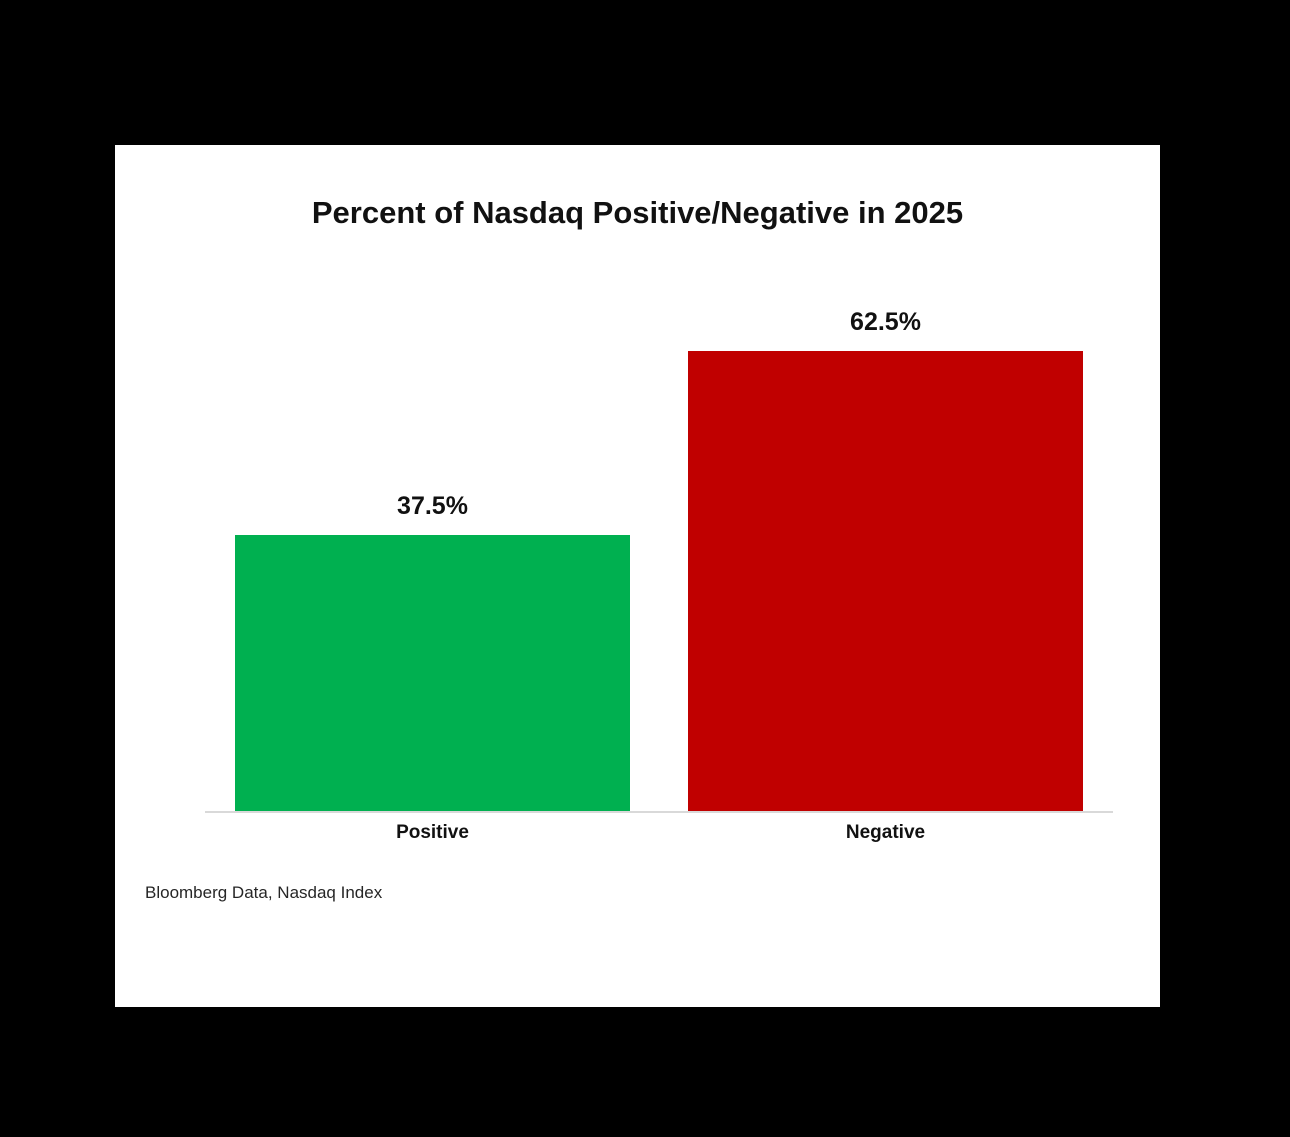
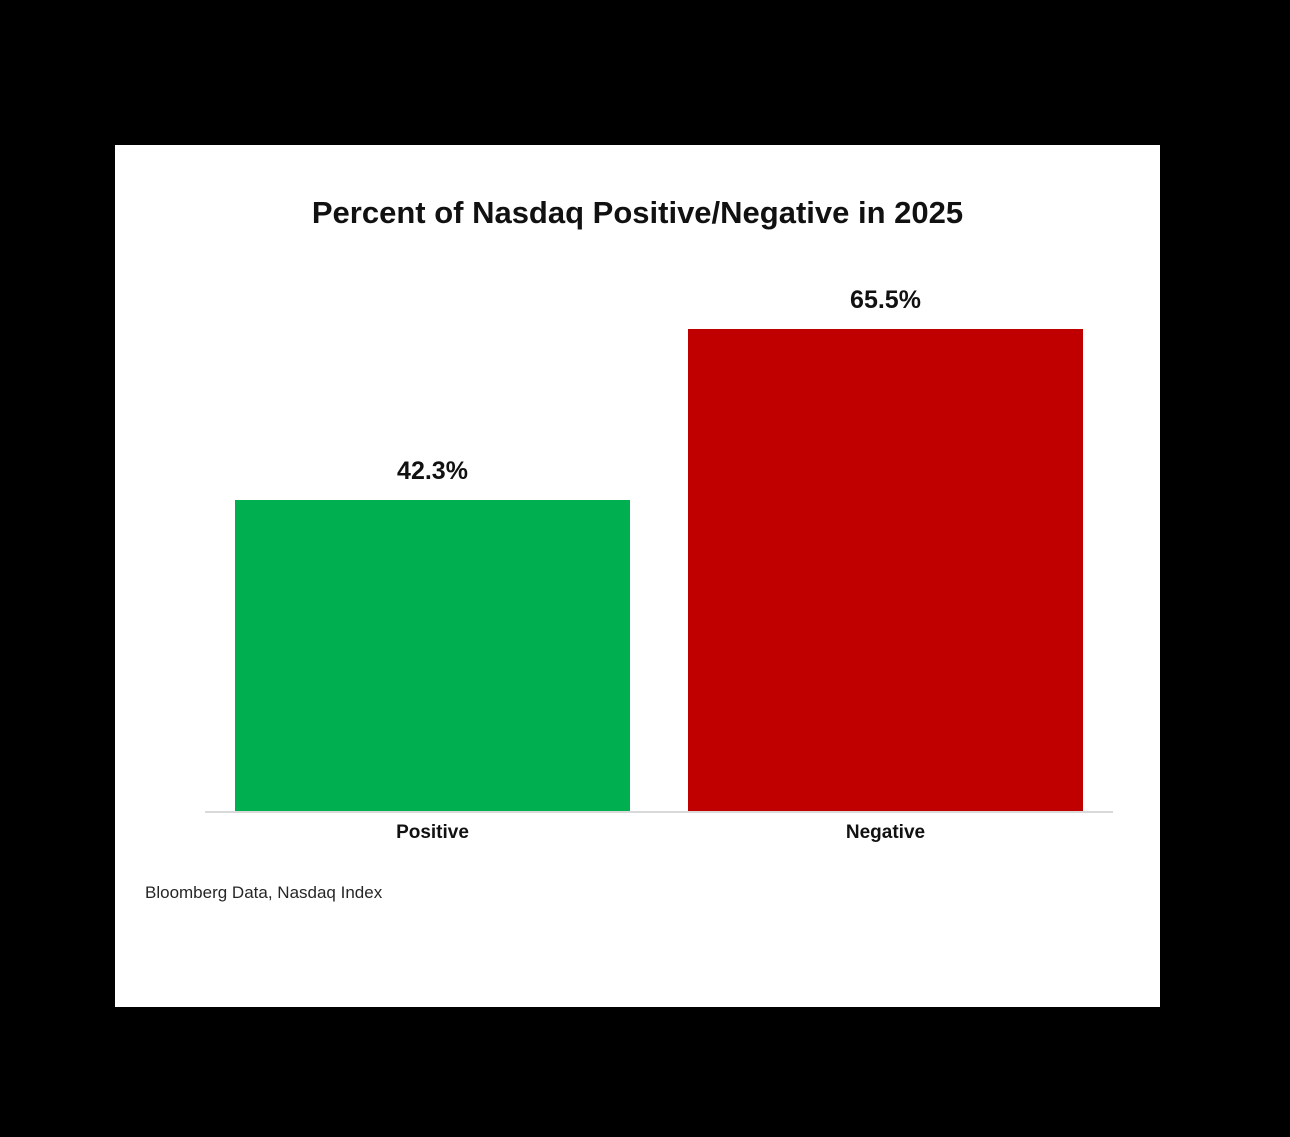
Positive: 37.5% -> 42.3%
Negative: 62.5% -> 65.5%
